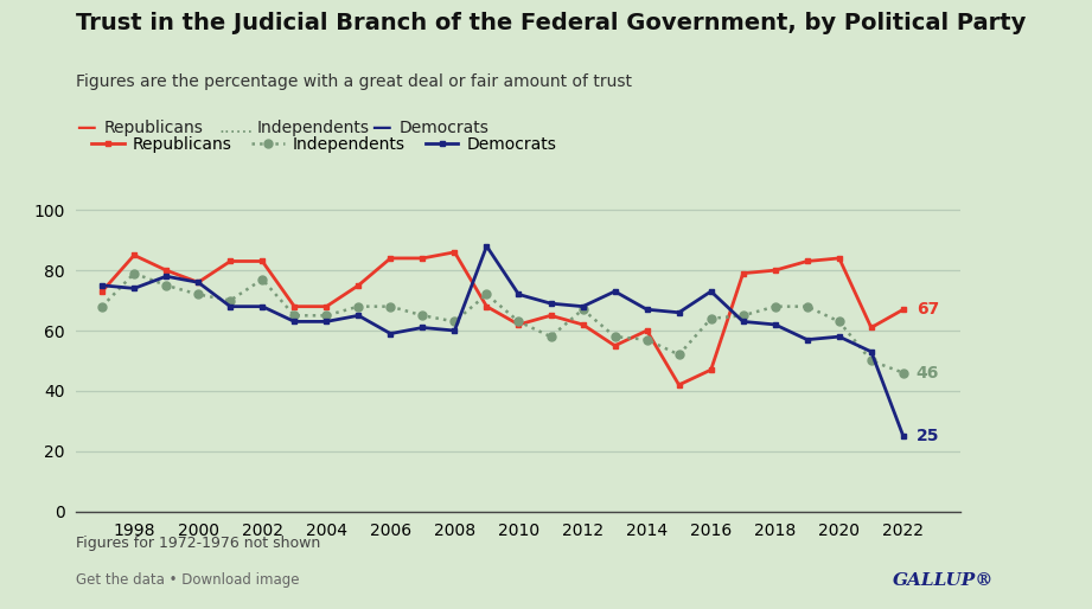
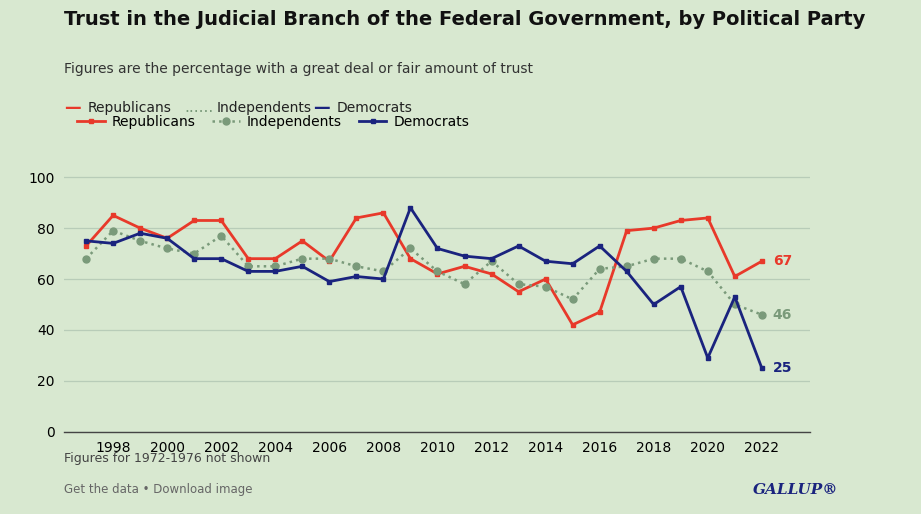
Republicans/2006: 84 -> 67
Democrats/2018: 62 -> 50
Democrats/2020: 58 -> 29
